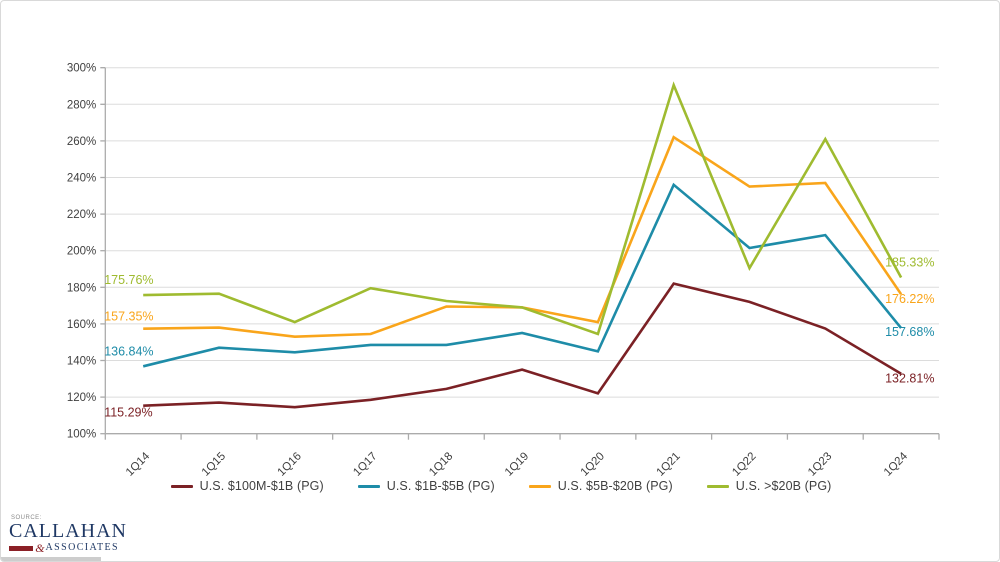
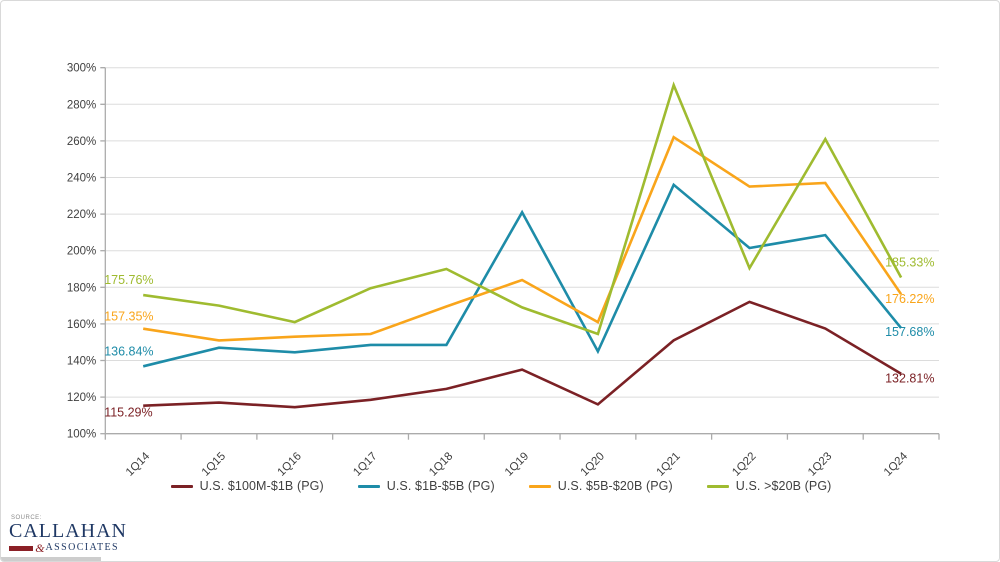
U.S. $5B-$20B (PG)/1Q15: 158% -> 151%
U.S. >$20B (PG)/1Q15: 176% -> 170%
U.S. >$20B (PG)/1Q18: 172% -> 190%
U.S. $1B-$5B (PG)/1Q19: 155% -> 221%
U.S. $5B-$20B (PG)/1Q19: 169% -> 184%
U.S. $100M-$1B (PG)/1Q20: 122% -> 116%
U.S. $100M-$1B (PG)/1Q21: 182% -> 151%
